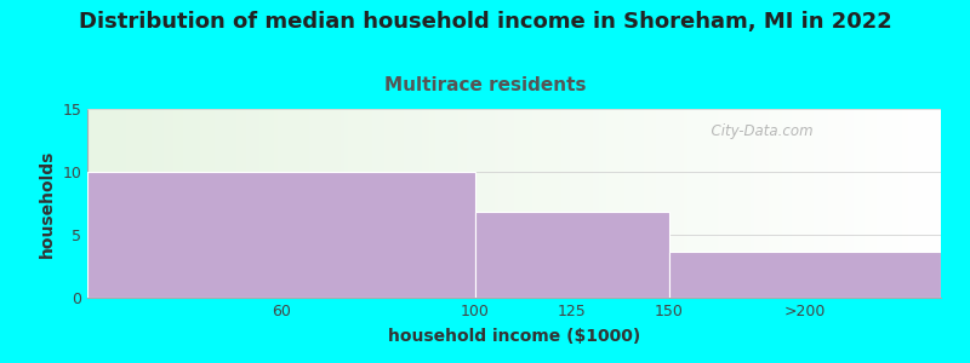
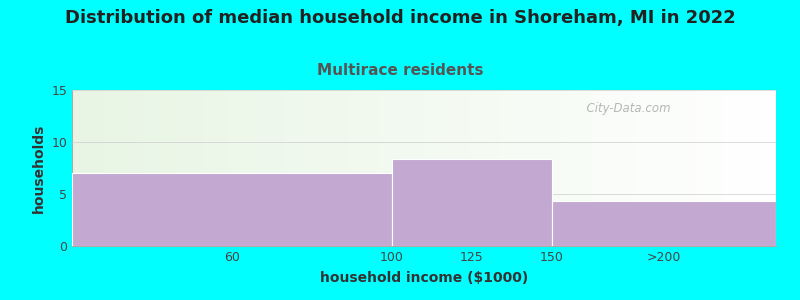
60: 10.0 -> 7.0
125: 6.8 -> 8.4
>200: 3.7 -> 4.3
